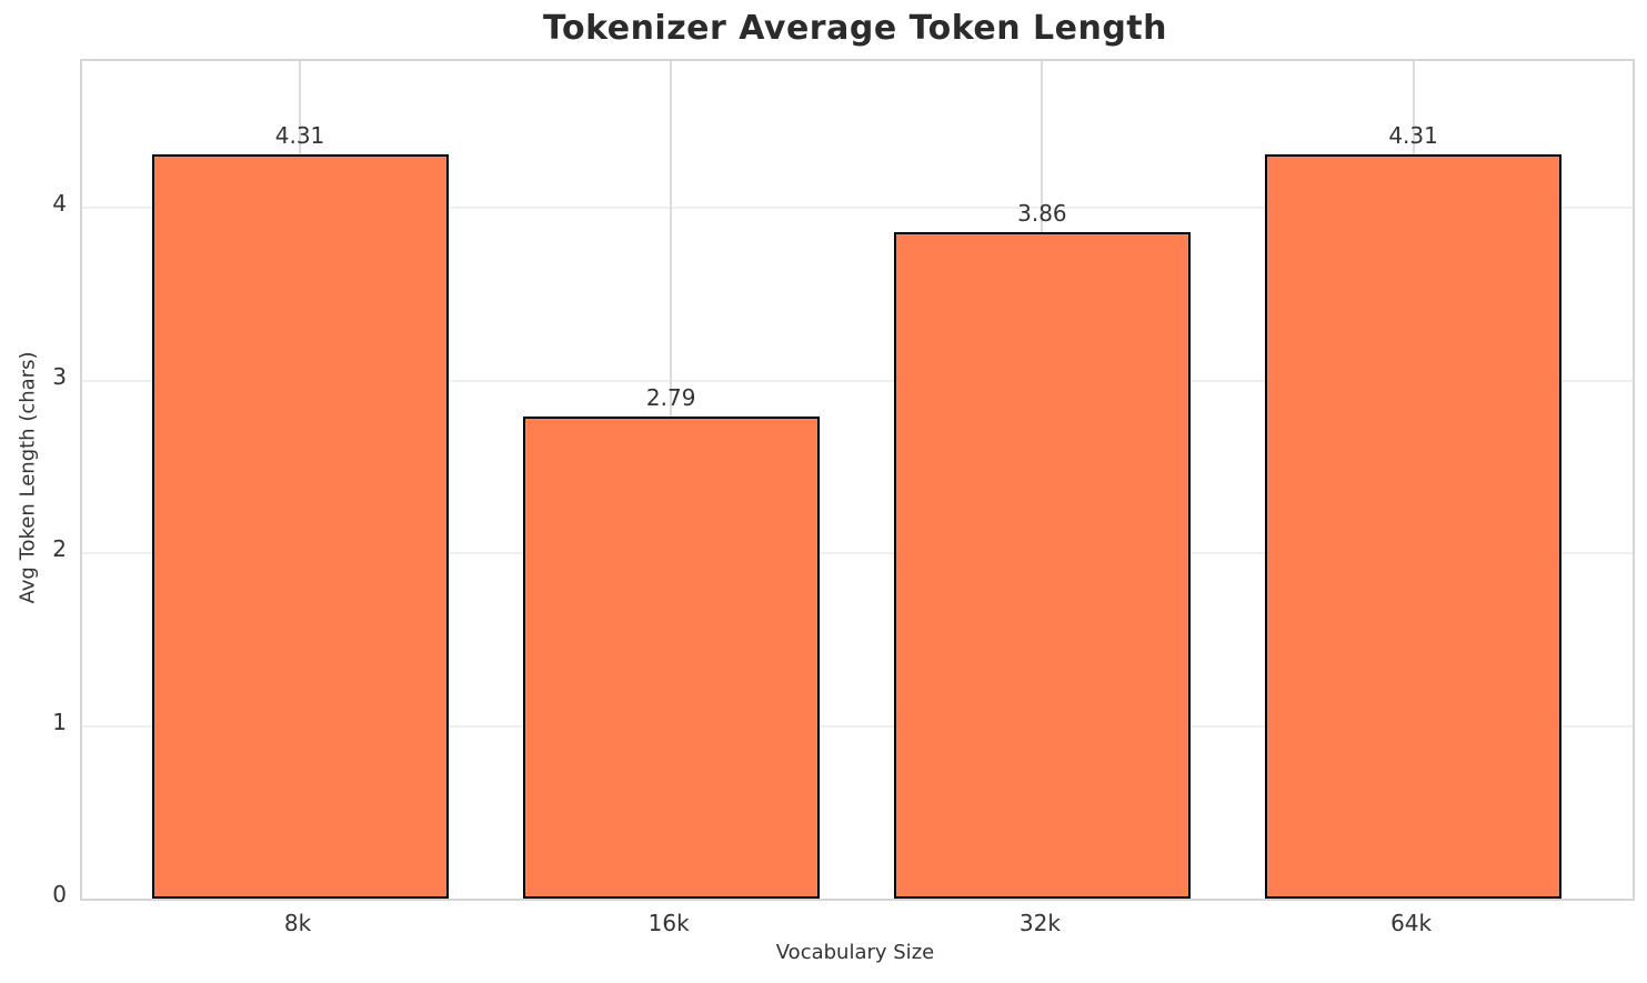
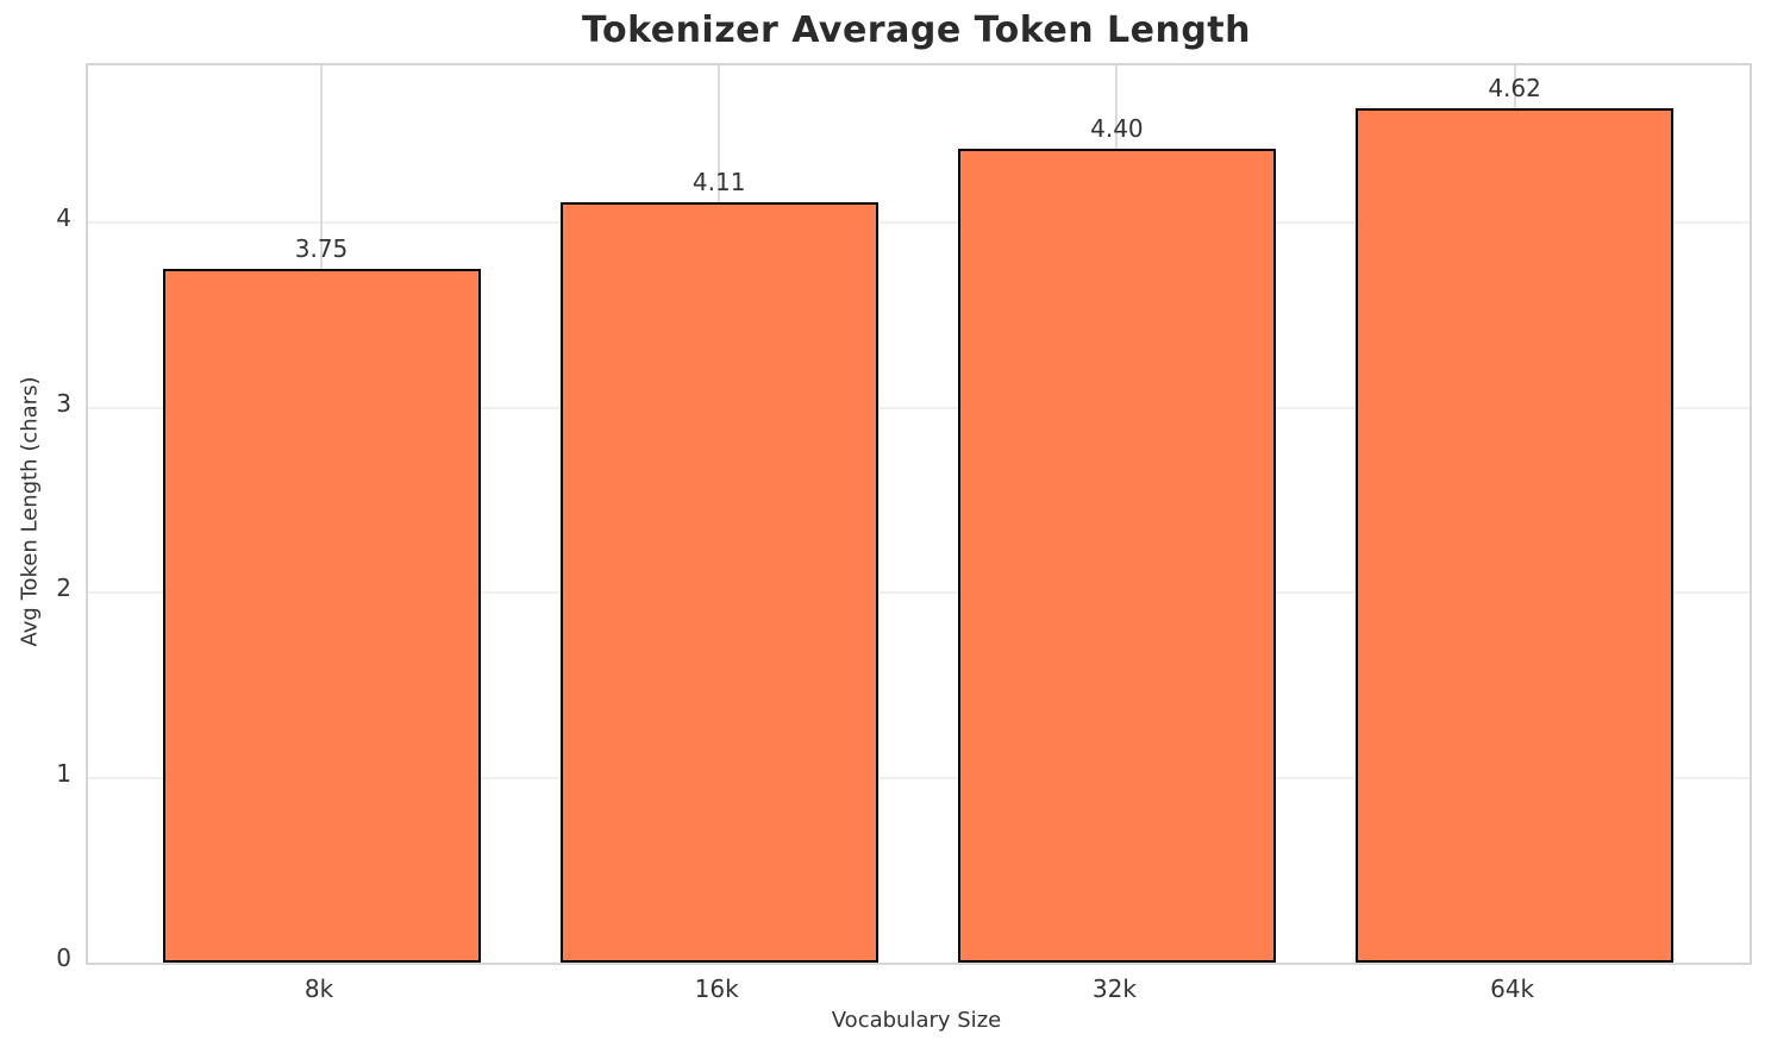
8k: 4.31 -> 3.75
16k: 2.79 -> 4.11
32k: 3.86 -> 4.40
64k: 4.31 -> 4.62
